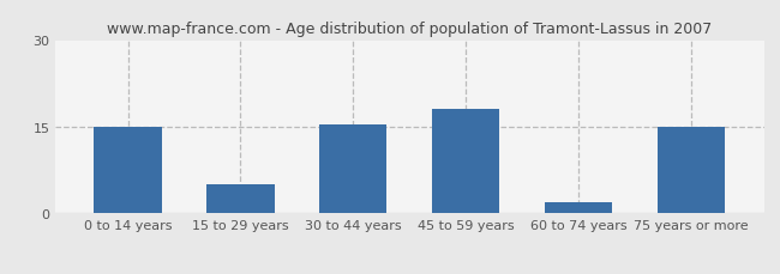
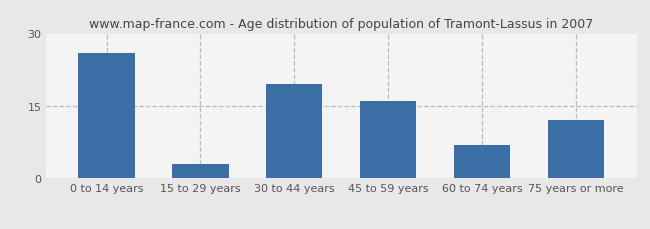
0 to 14 years: 15.0 -> 26.0
15 to 29 years: 5.0 -> 3.0
30 to 44 years: 15.5 -> 19.5
45 to 59 years: 18.0 -> 16.0
60 to 74 years: 2.0 -> 7.0
75 years or more: 15.0 -> 12.0
